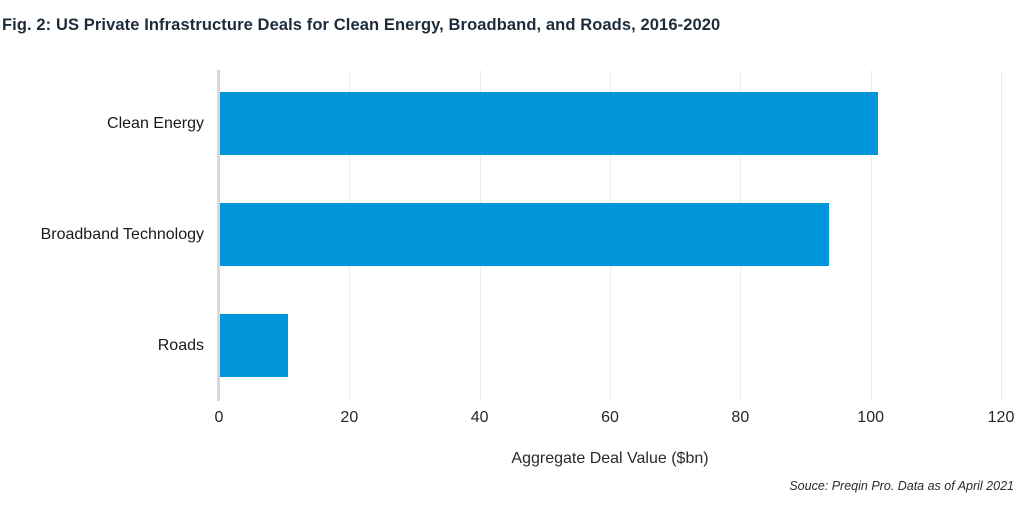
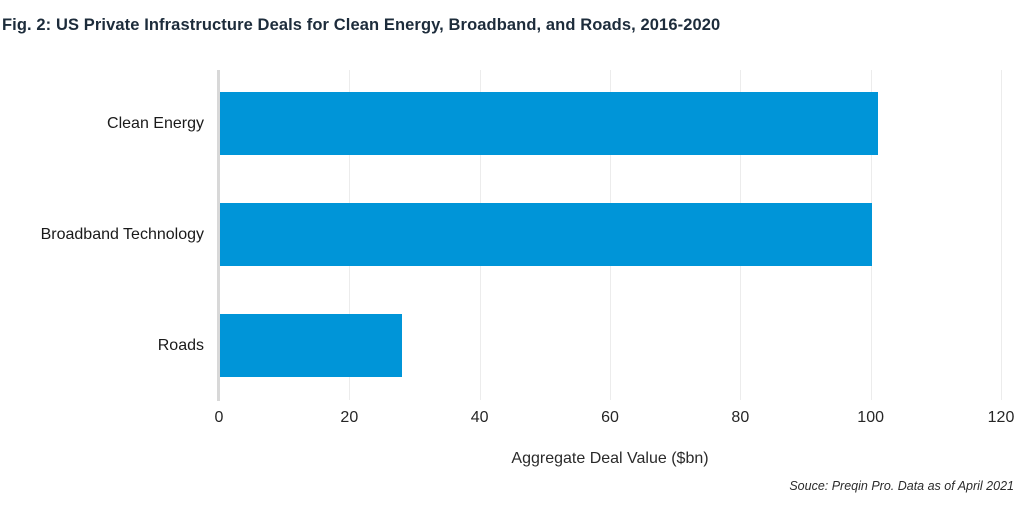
Broadband Technology: 94 -> 100
Roads: 10 -> 28
